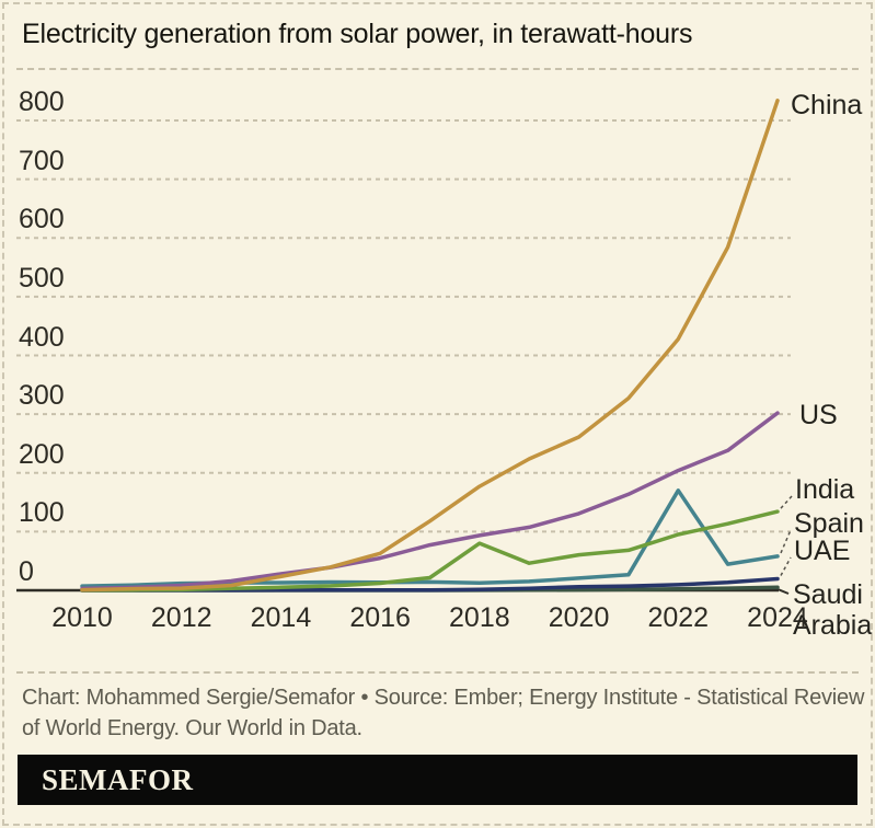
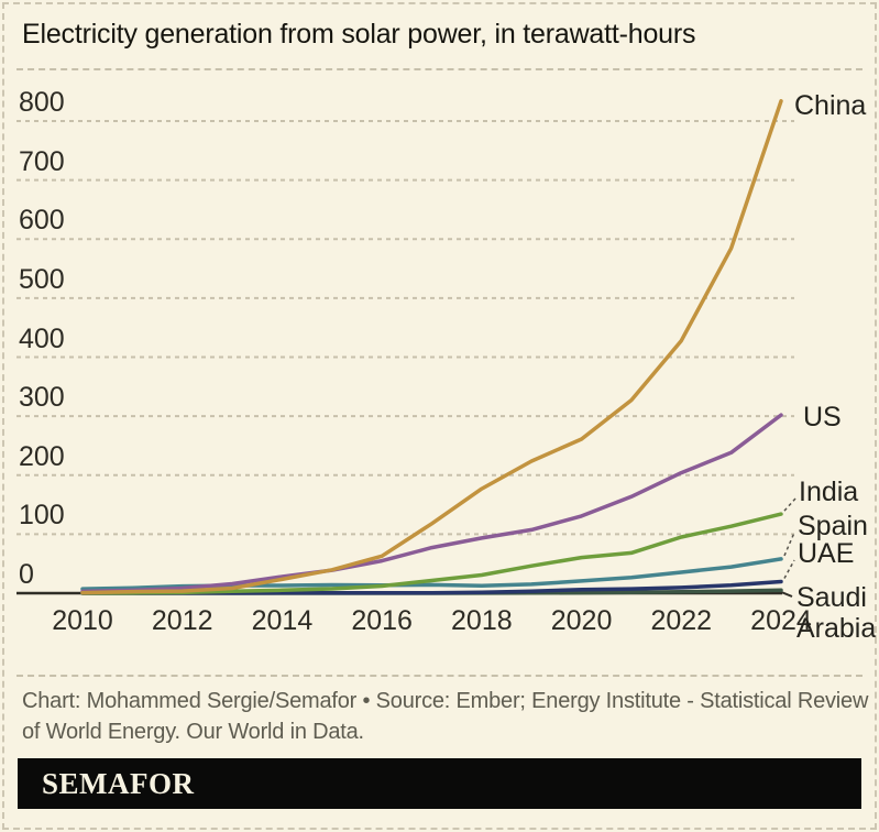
India/2018: 80 -> 30
Spain/2022: 170 -> 40
